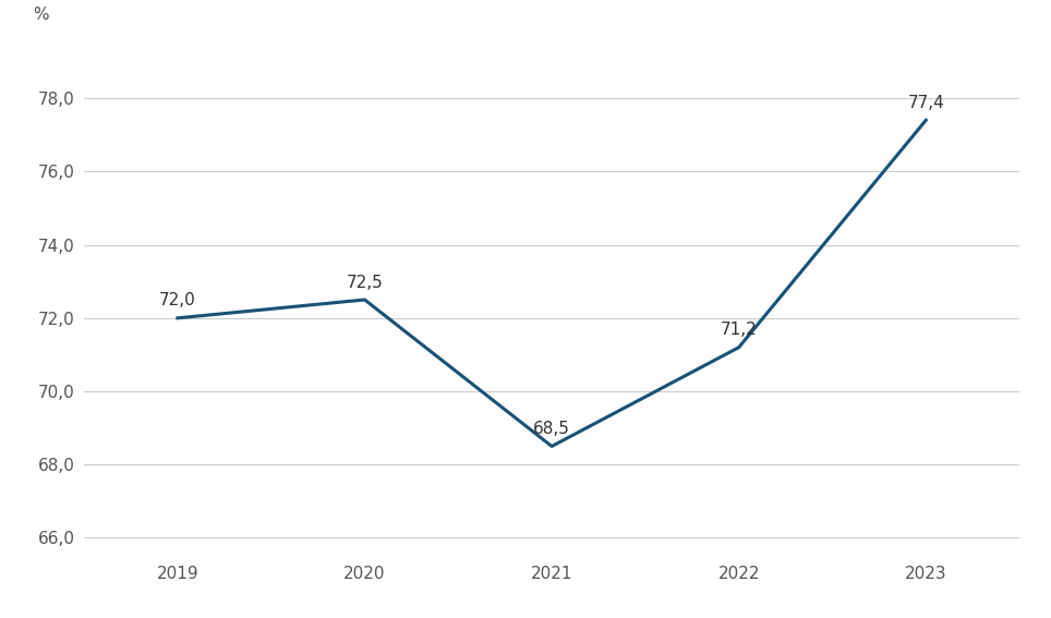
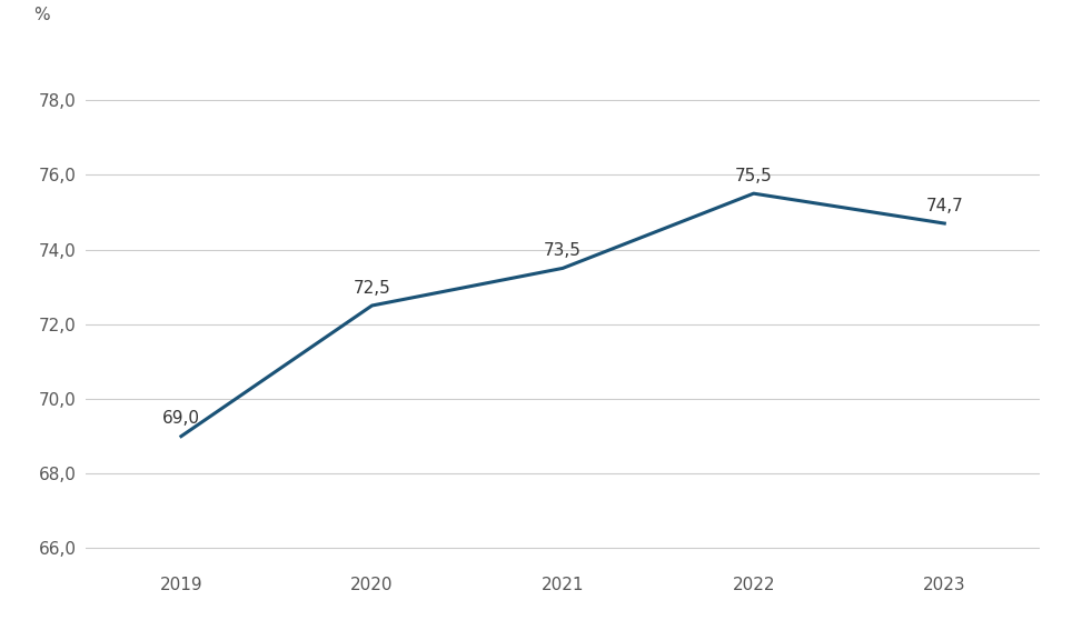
2019: 72,0 -> 69,0
2021: 68,5 -> 73,5
2022: 71,2 -> 75,5
2023: 77,4 -> 74,7
